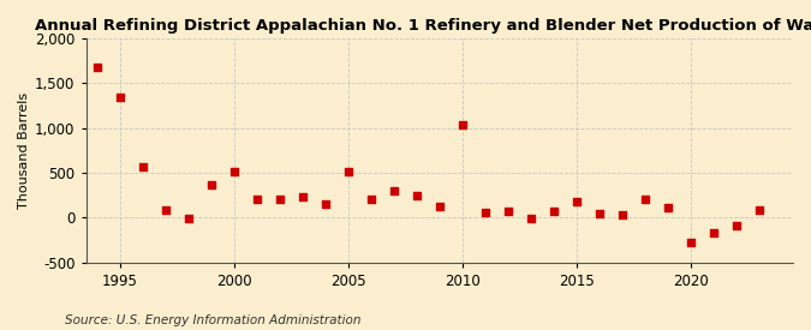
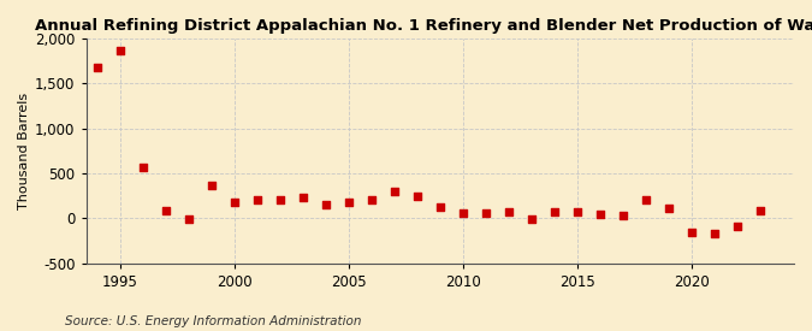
1995: 1,340 -> 1,860
2000: 520 -> 180
2005: 520 -> 180
2010: 1,040 -> 60
2015: 180 -> 80
2020: -280 -> -150
